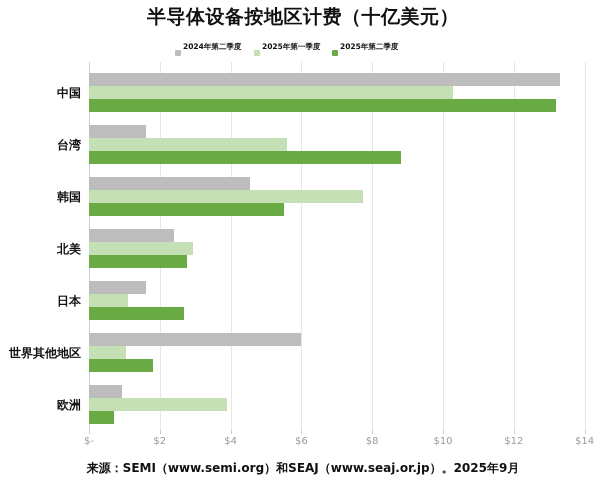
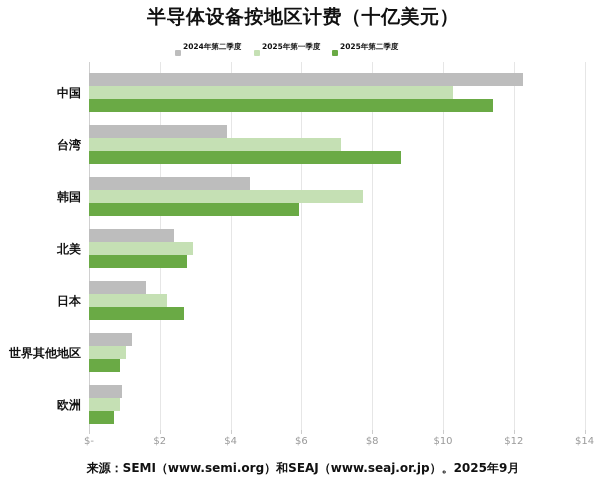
2024年第二季度/中国: $13.3 -> $12.3
2025年第二季度/中国: $13.2 -> $11.4
2024年第二季度/台湾: $1.6 -> $3.9
2025年第一季度/台湾: $5.6 -> $7.1
2025年第二季度/韩国: $5.5 -> $5.9
2025年第一季度/日本: $1.1 -> $2.2
2024年第二季度/世界其他地区: $6.0 -> $1.2
2025年第二季度/世界其他地区: $1.8 -> $0.9
2025年第一季度/欧洲: $3.9 -> $0.9
